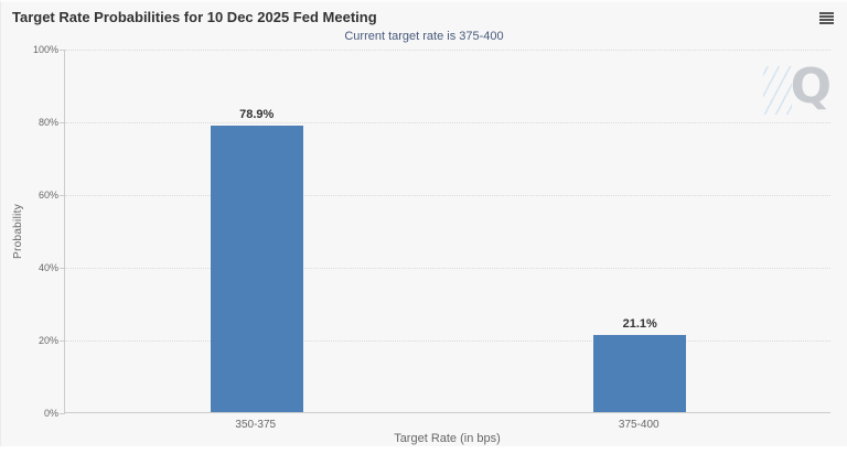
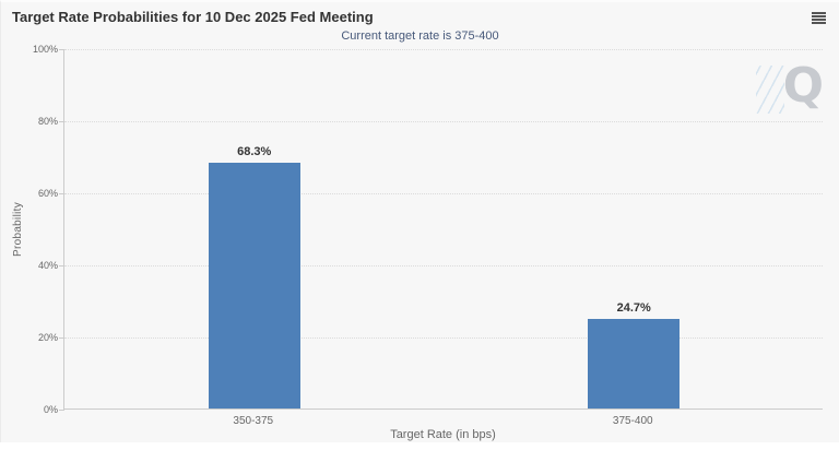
350-375: 78.9% -> 68.3%
375-400: 21.1% -> 24.7%
